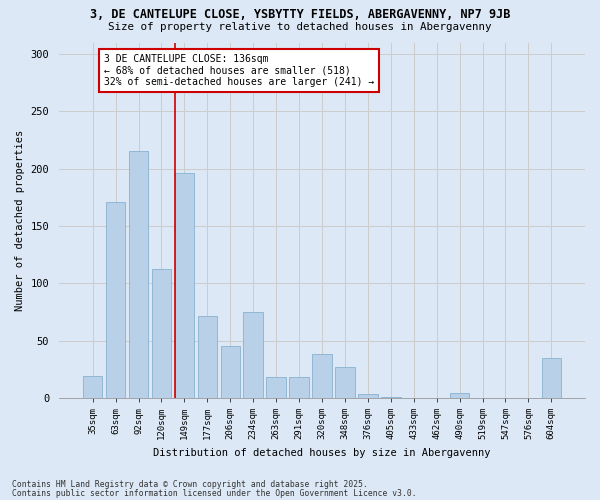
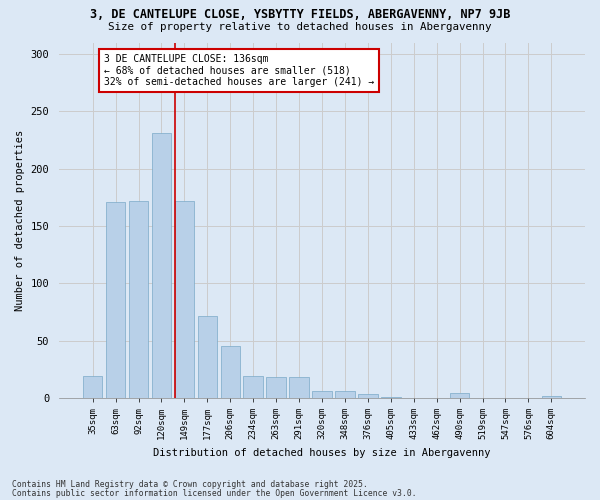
92sqm: 215 -> 172
120sqm: 112 -> 231
149sqm: 196 -> 172
234sqm: 75 -> 19
320sqm: 38 -> 6
348sqm: 27 -> 6
604sqm: 35 -> 2
